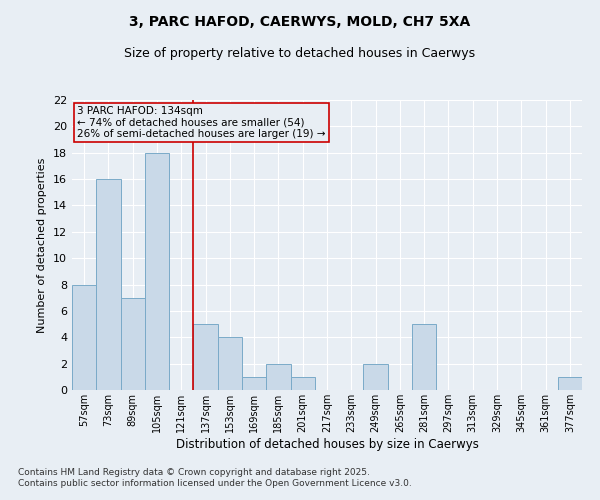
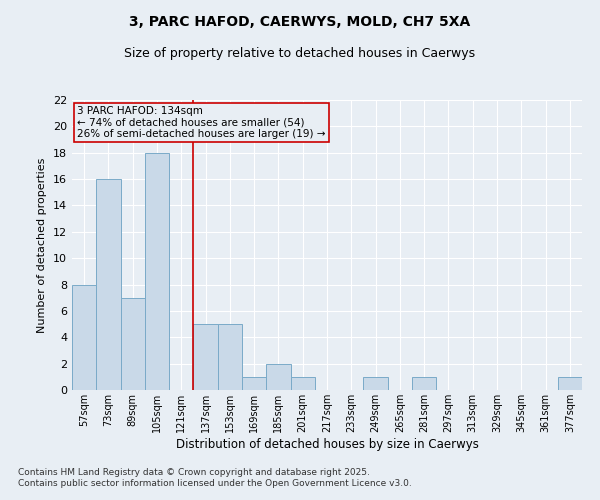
153sqm: 4 -> 5
249sqm: 2 -> 1
281sqm: 5 -> 1
